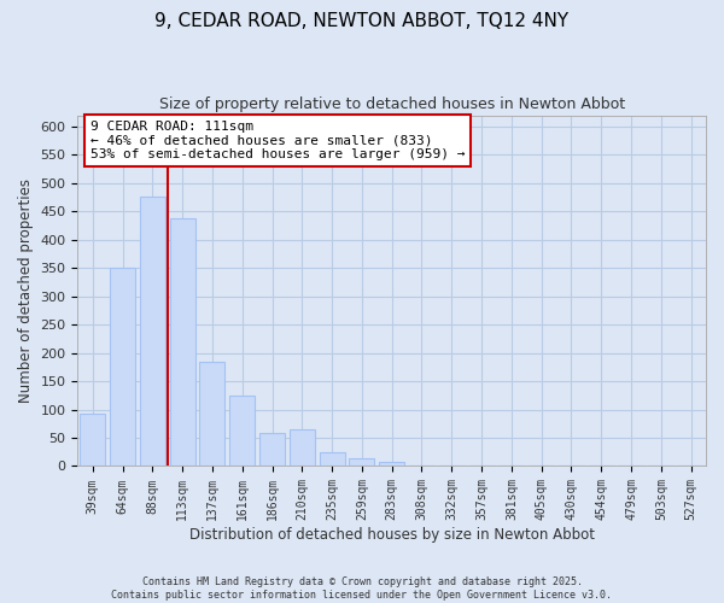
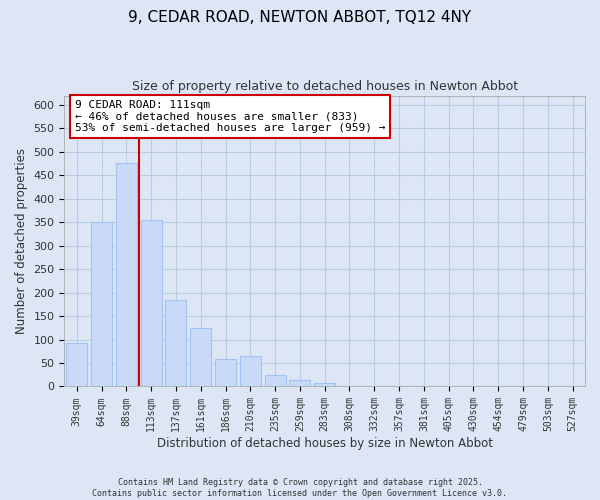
113sqm: 437 -> 355
